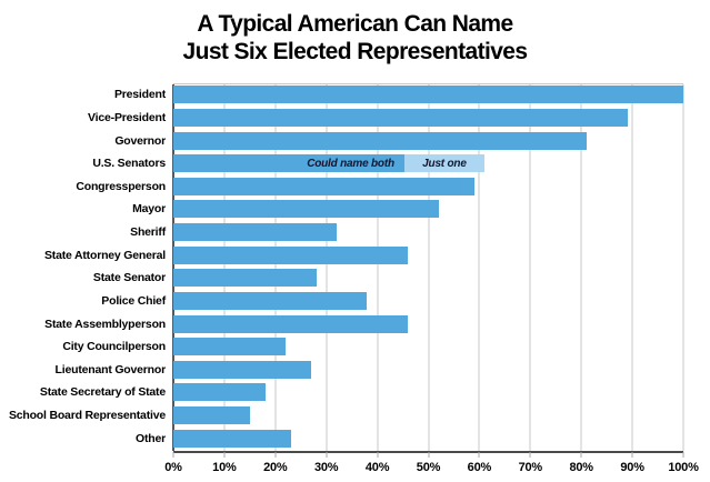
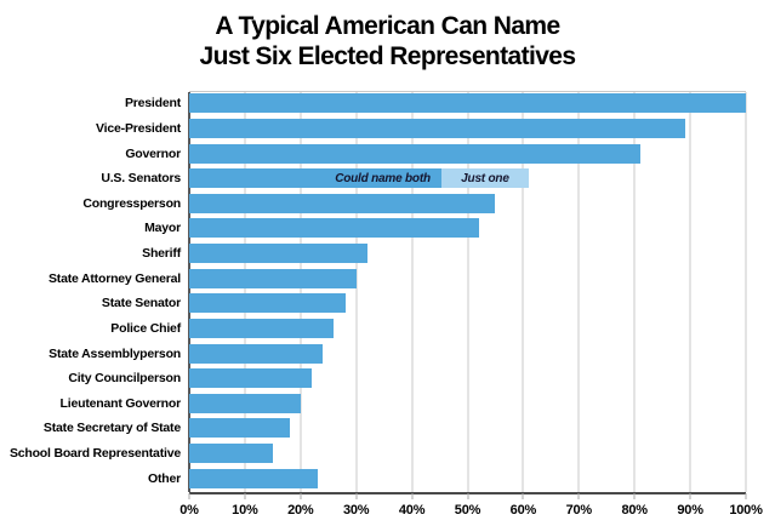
Congressperson: 59% -> 55%
State Attorney General: 46% -> 30%
Police Chief: 38% -> 26%
State Assemblyperson: 46% -> 24%
Lieutenant Governor: 27% -> 20%
